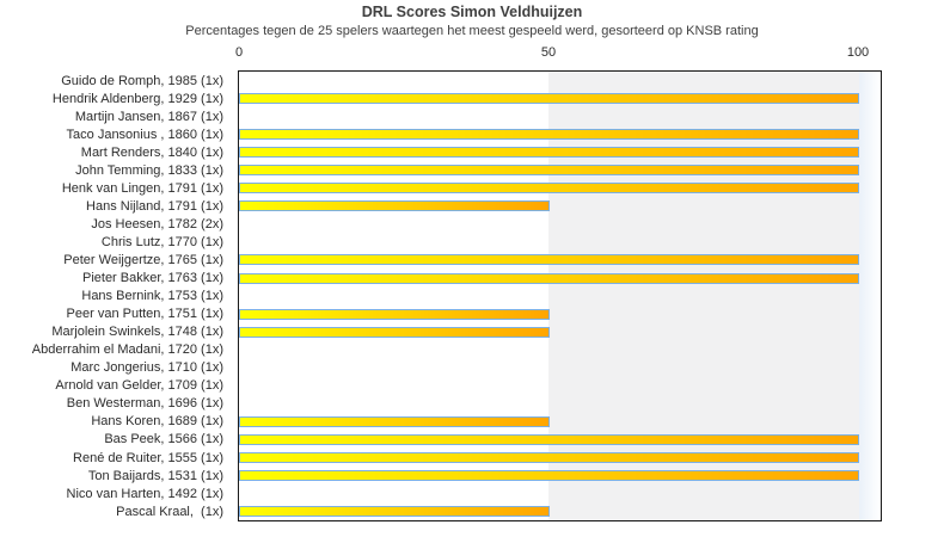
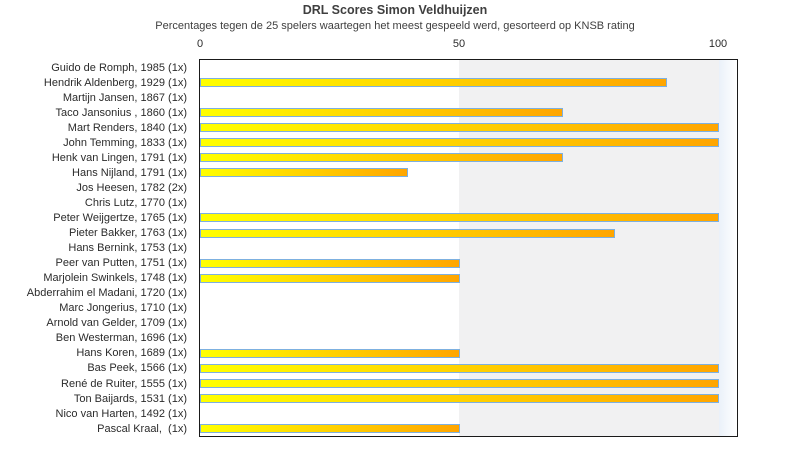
Hendrik Aldenberg, 1929 (1x): 100 -> 90
Taco Jansonius , 1860 (1x): 100 -> 70
Henk van Lingen, 1791 (1x): 100 -> 70
Hans Nijland, 1791 (1x): 50 -> 40
Pieter Bakker, 1763 (1x): 100 -> 80
